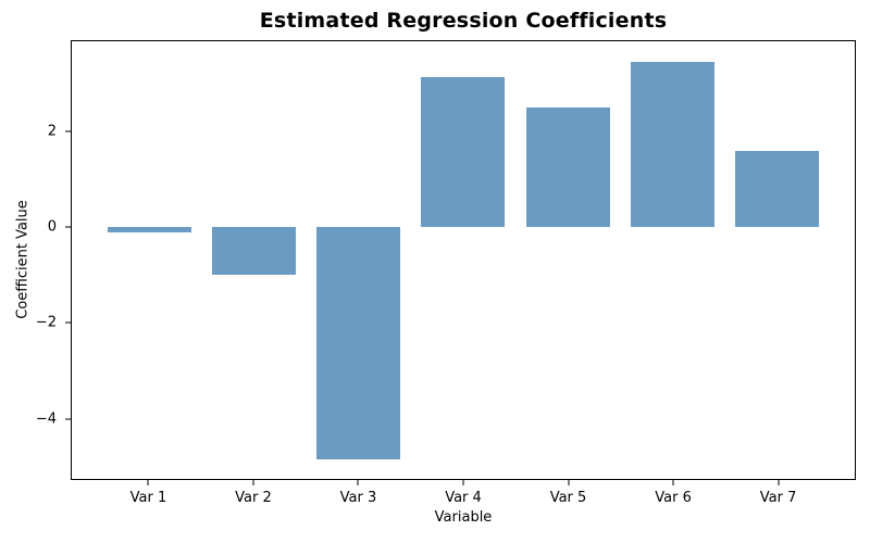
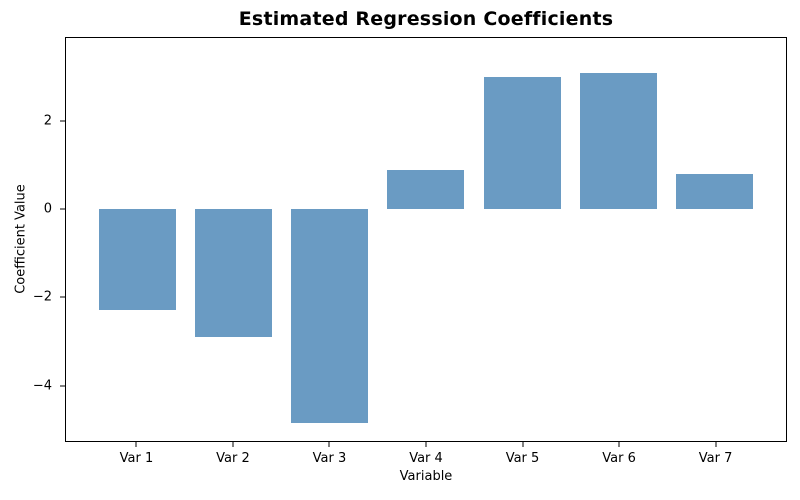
Var 1: -0.1 -> -2.3
Var 2: -1.0 -> -2.9
Var 4: 3.1 -> 0.9
Var 5: 2.5 -> 3.0
Var 6: 3.5 -> 3.1
Var 7: 1.6 -> 0.8
